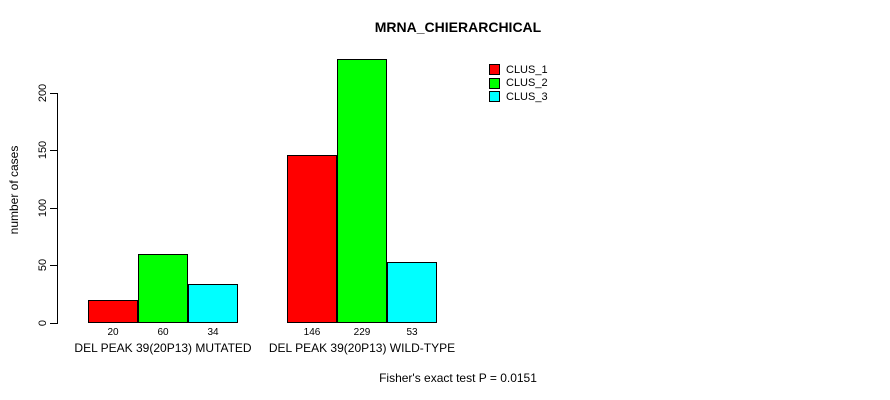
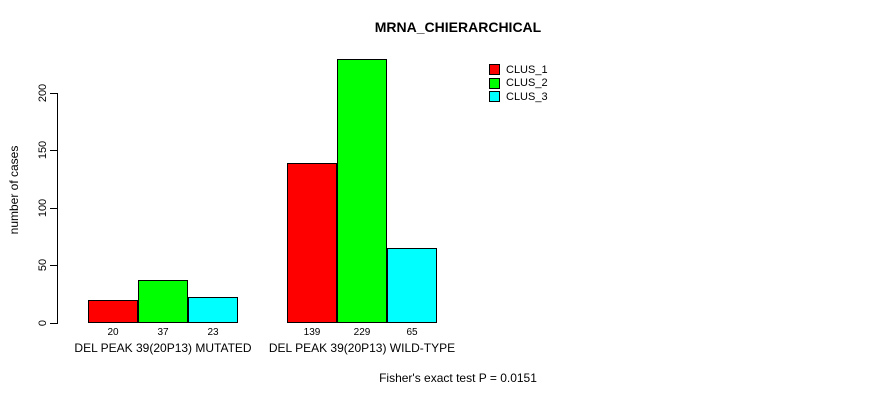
CLUS_2/DEL PEAK 39(20P13) MUTATED: 60 -> 37
CLUS_3/DEL PEAK 39(20P13) MUTATED: 34 -> 23
CLUS_1/DEL PEAK 39(20P13) WILD-TYPE: 146 -> 139
CLUS_3/DEL PEAK 39(20P13) WILD-TYPE: 53 -> 65
